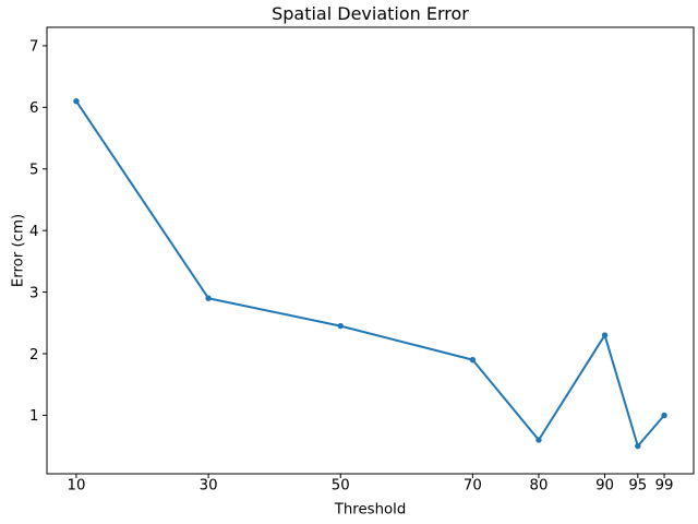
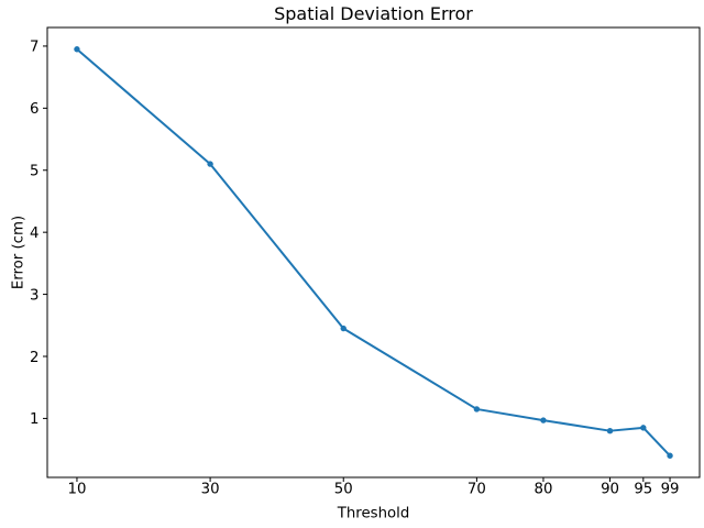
10: 6.1 -> 7.0
30: 2.9 -> 5.1
70: 1.9 -> 1.1
80: 0.6 -> 1.0
90: 2.3 -> 0.8
95: 0.5 -> 0.8
99: 1.0 -> 0.4
